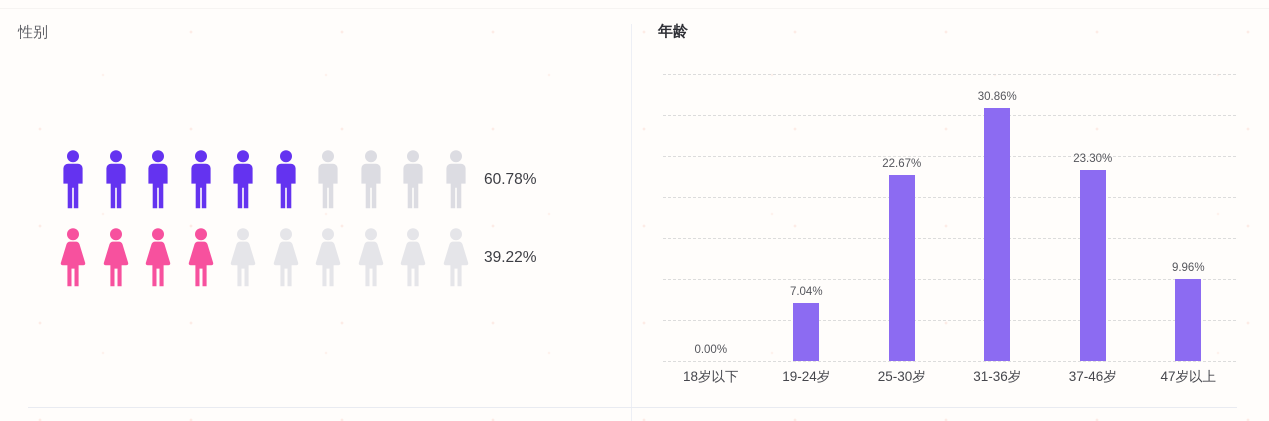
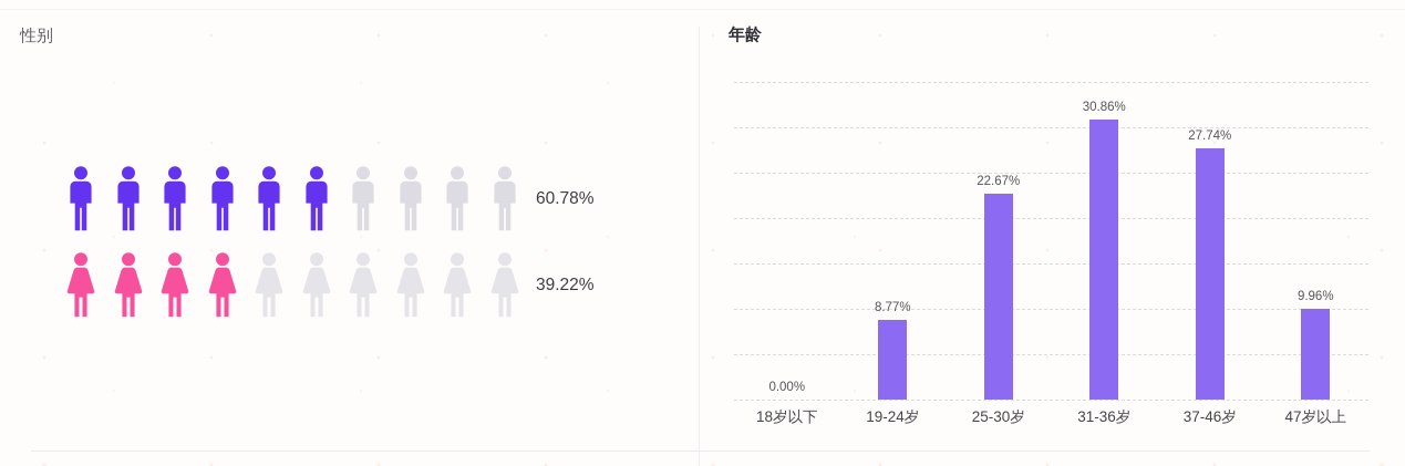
年龄/19-24岁: 7.04% -> 8.77%
年龄/37-46岁: 23.30% -> 27.74%
